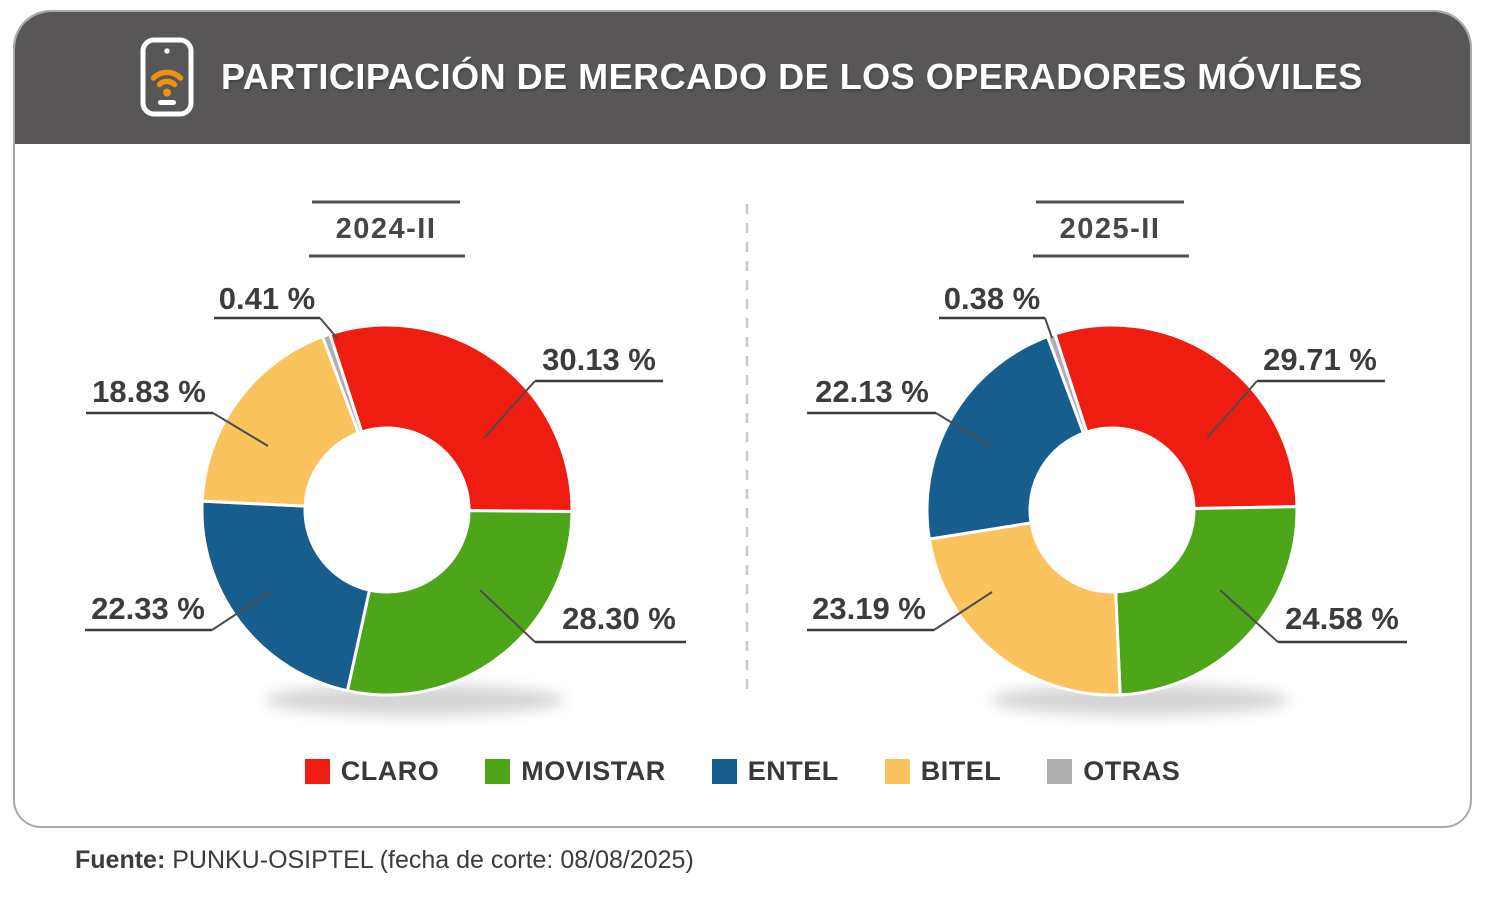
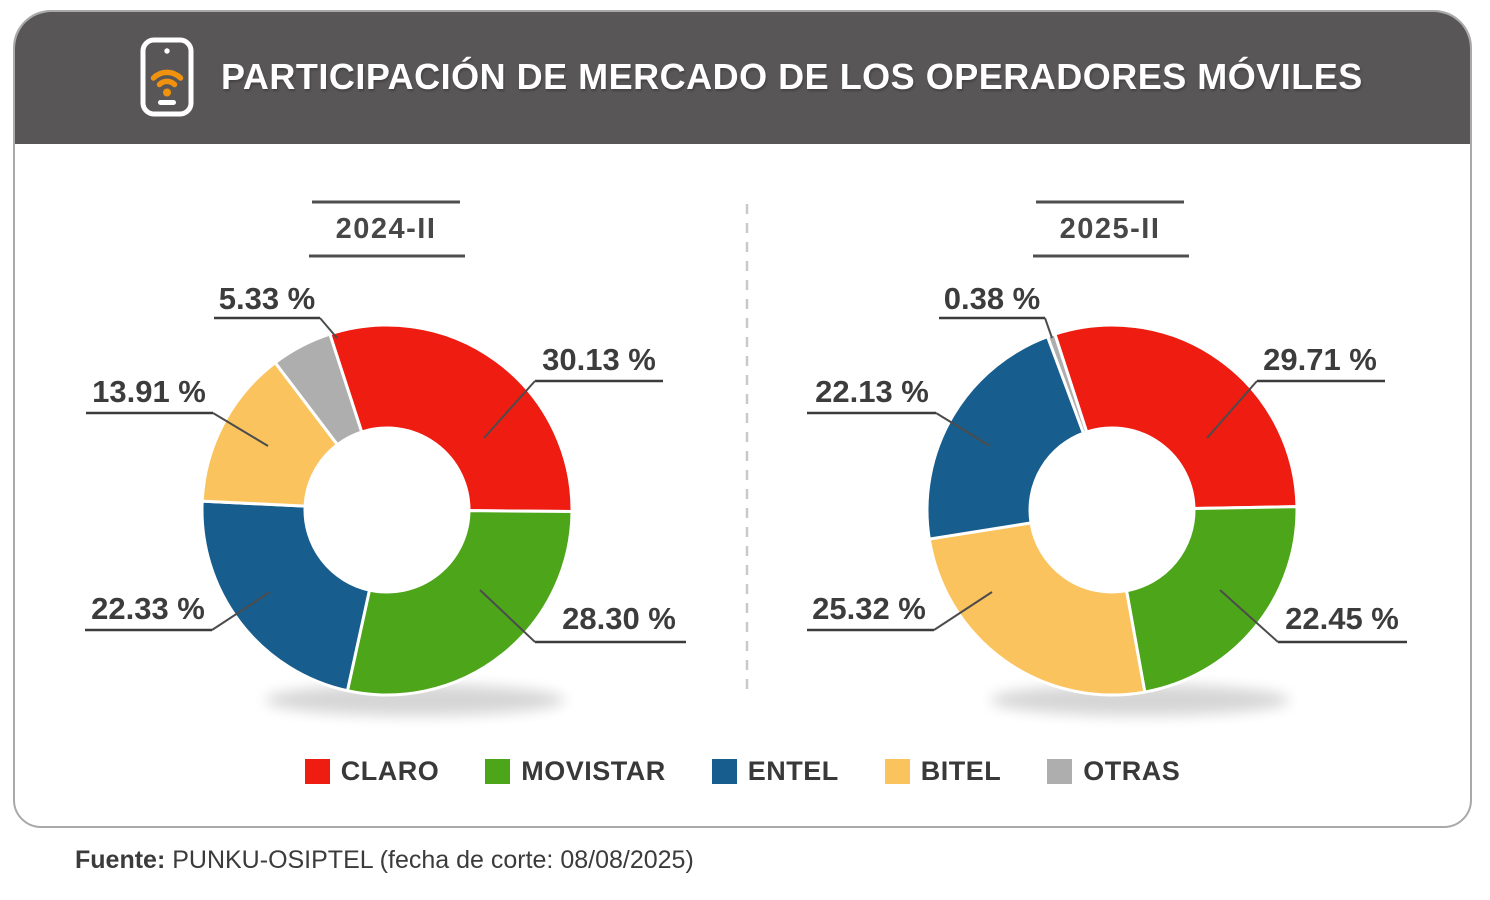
2024-II/BITEL: 18.83 -> 13.91
2024-II/OTRAS: 0.41 -> 5.33
2025-II/MOVISTAR: 24.58 -> 22.45
2025-II/BITEL: 23.19 -> 25.32
